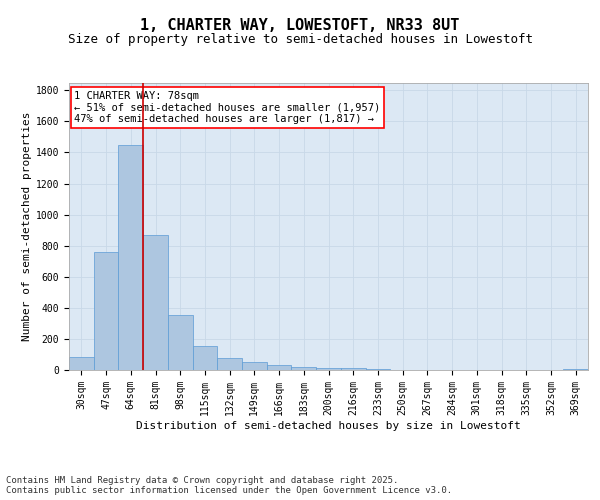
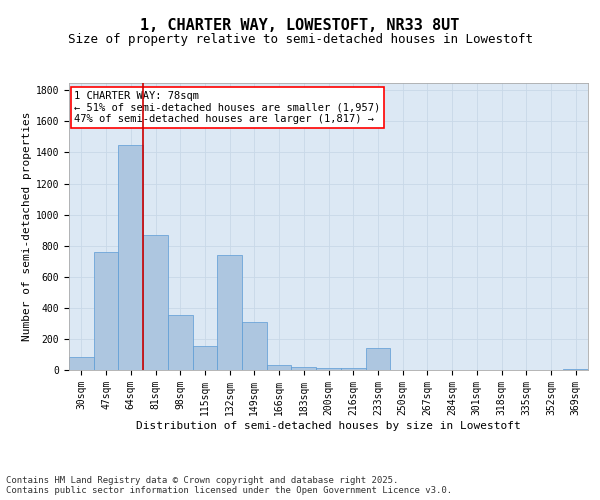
132sqm: 80 -> 740
149sqm: 50 -> 310
233sqm: 0 -> 140
